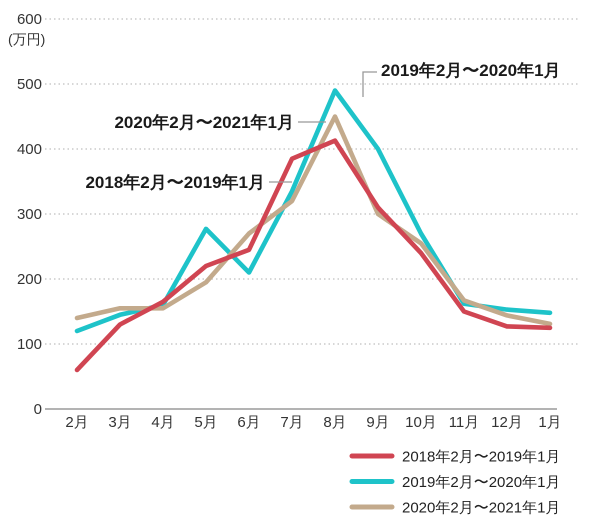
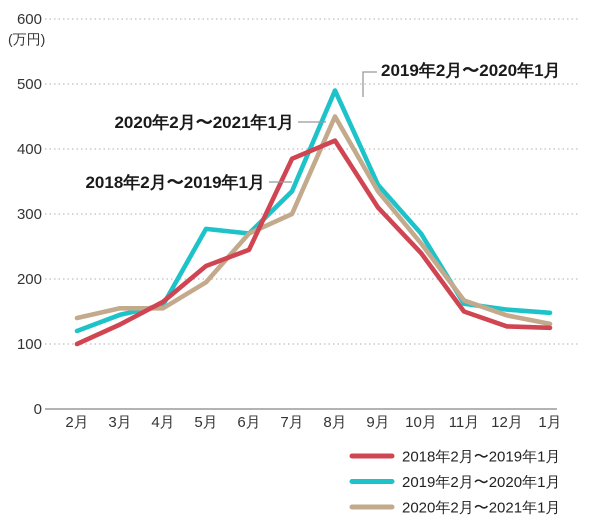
2018年2月〜2019年1月/2月: 60 -> 100
2019年2月〜2020年1月/6月: 210 -> 270
2020年2月〜2021年1月/7月: 320 -> 300
2019年2月〜2020年1月/9月: 400 -> 340
2020年2月〜2021年1月/9月: 300 -> 340
